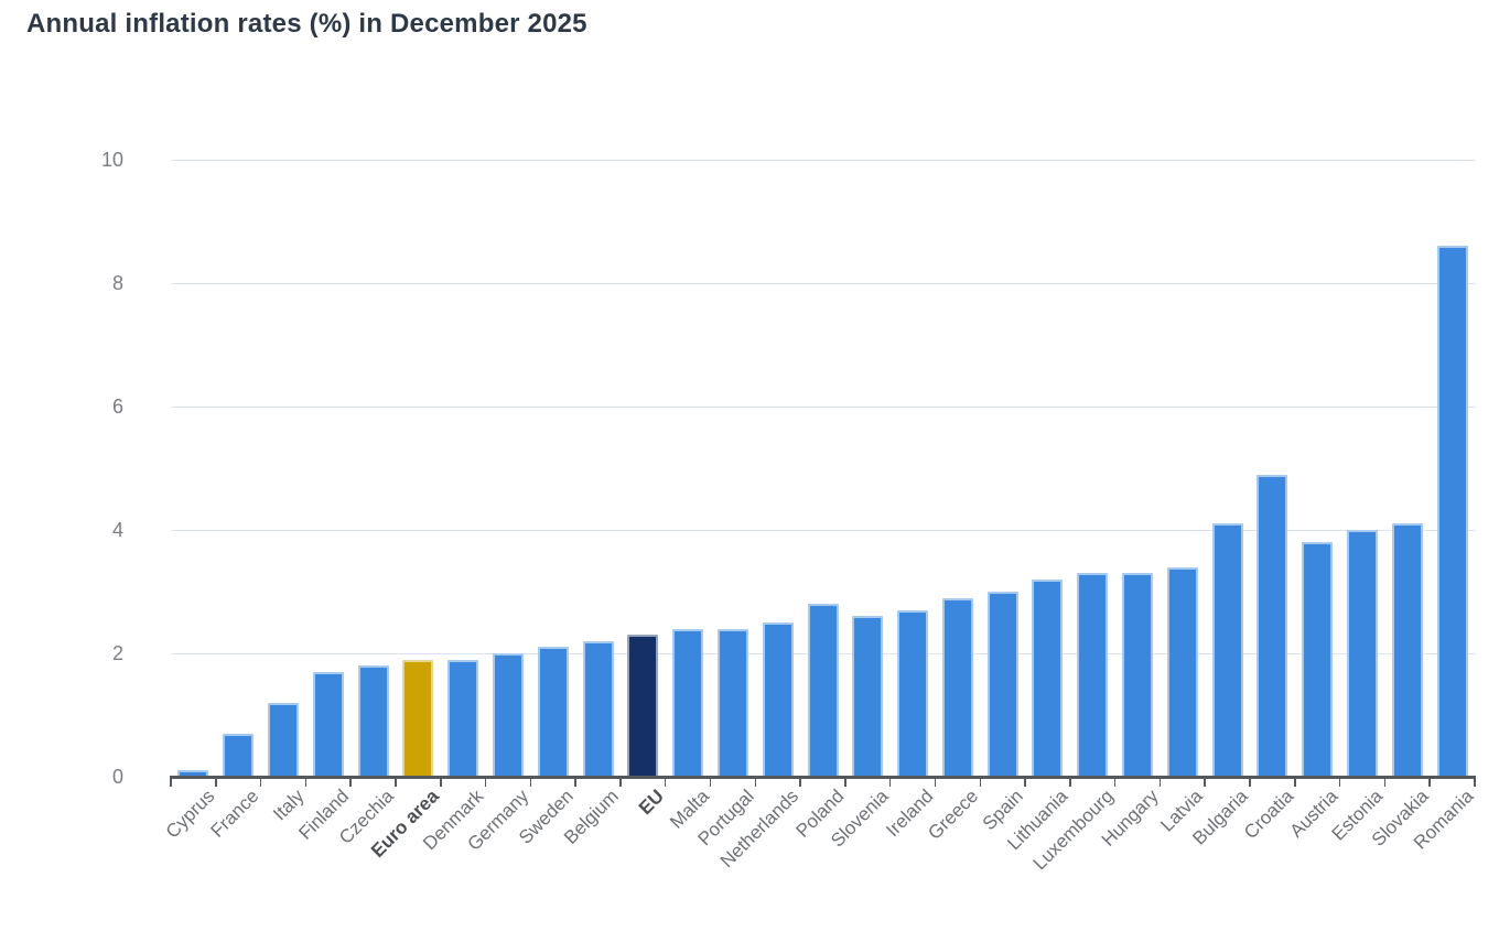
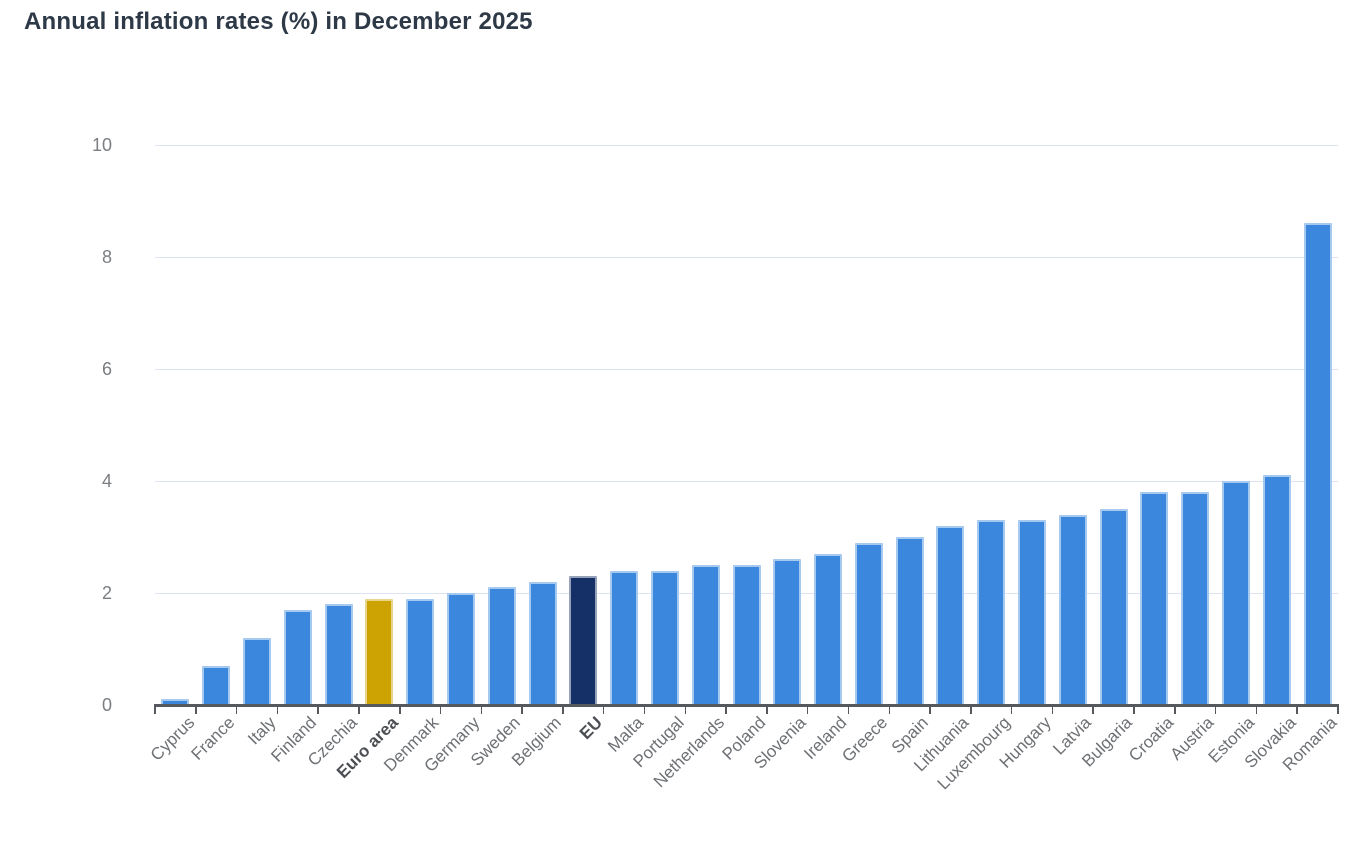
Poland: 2.8 -> 2.5
Bulgaria: 4.1 -> 3.5
Croatia: 4.9 -> 3.8
